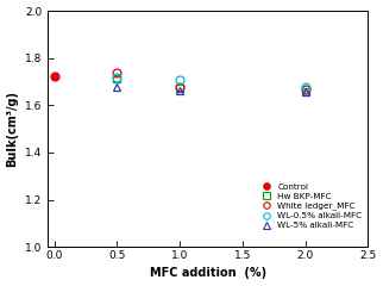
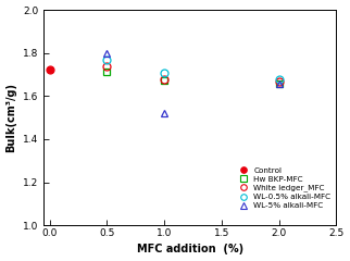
WL-0.5% alkali-MFC/0.5: 1.72 -> 1.77
WL-5% alkali-MFC/0.5: 1.68 -> 1.80
WL-5% alkali-MFC/1.0: 1.66 -> 1.52
